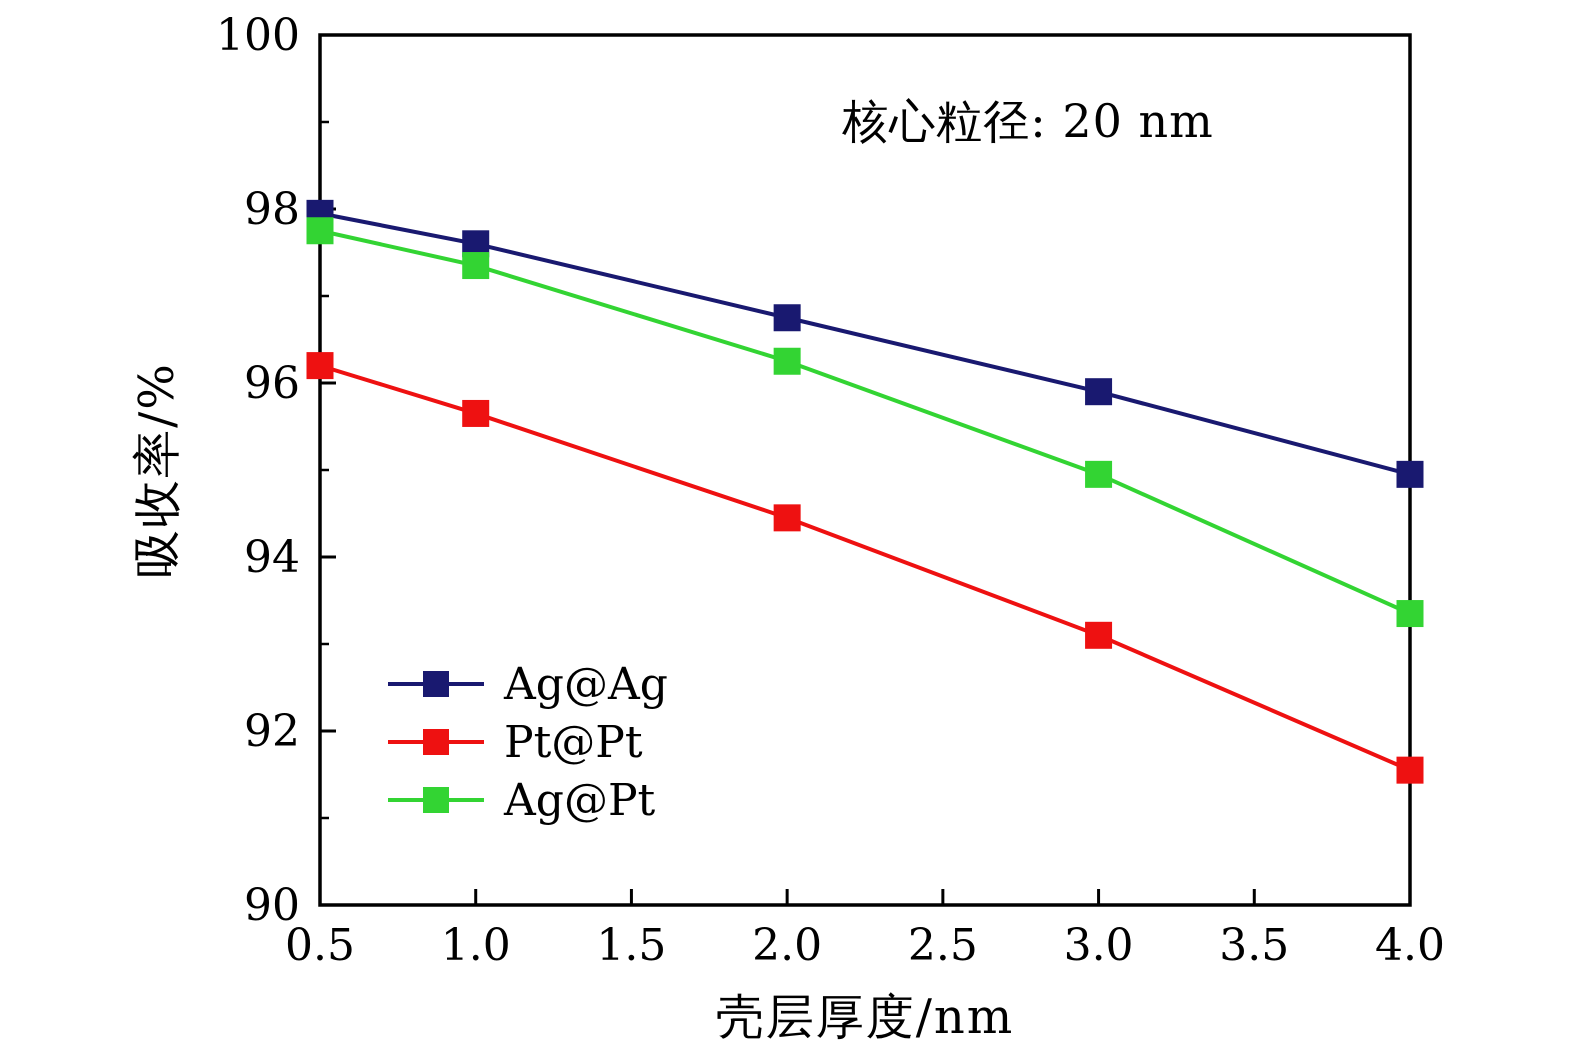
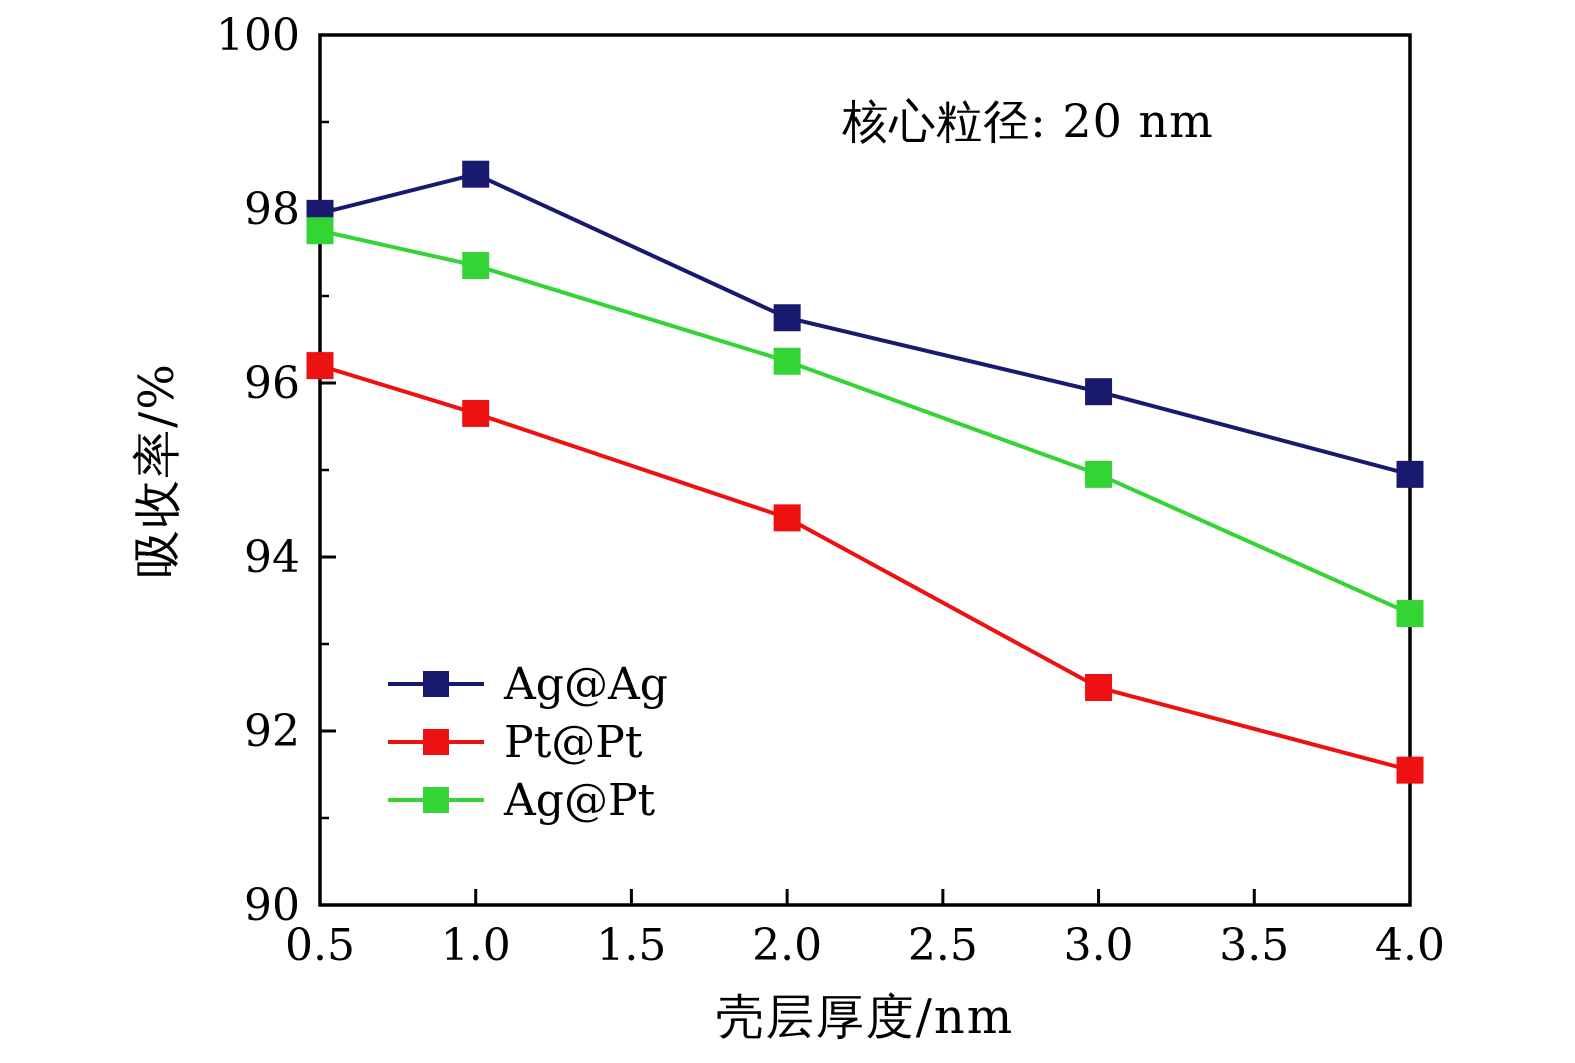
Ag@Ag/1.0: 97.6 -> 98.4
Pt@Pt/3.0: 93.1 -> 92.5
